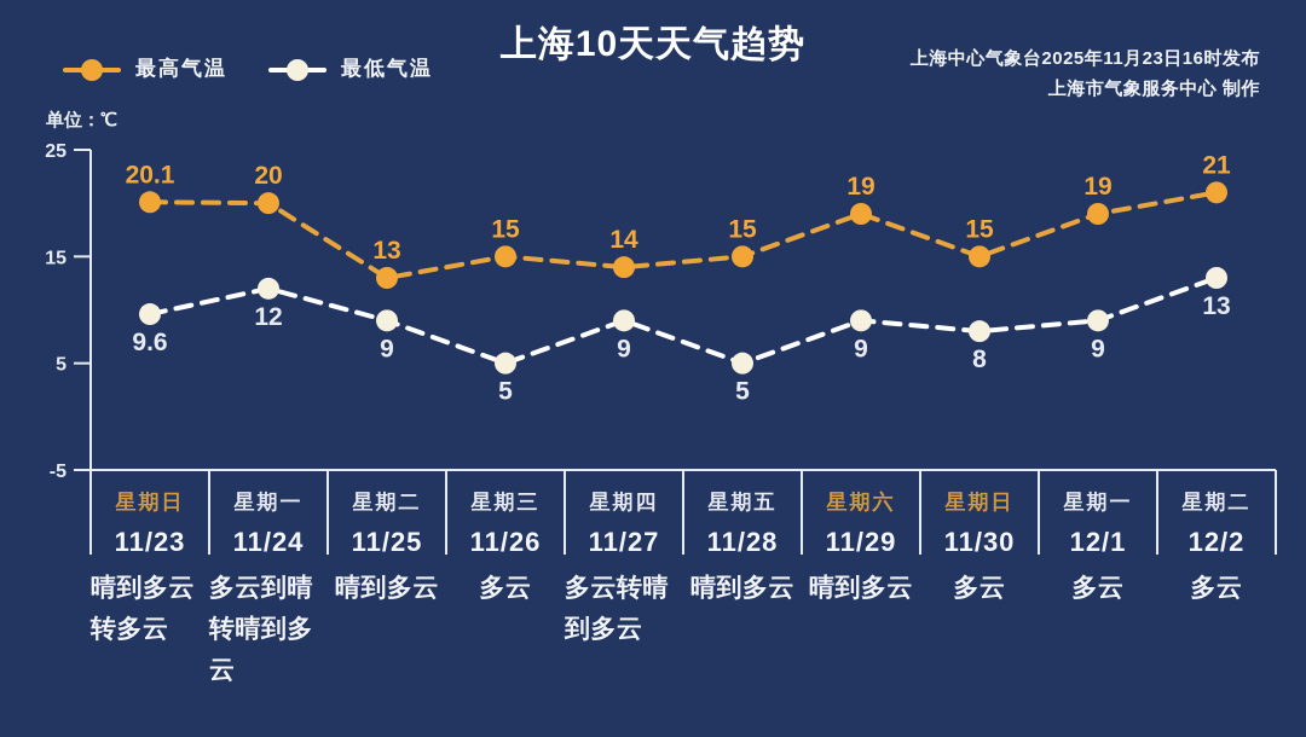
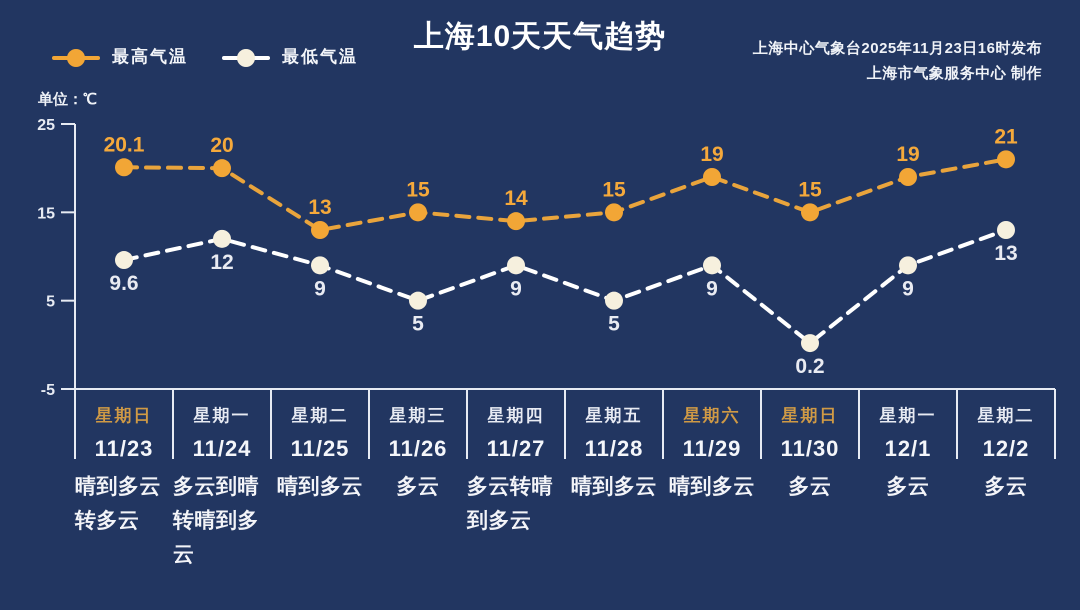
最低气温/11/30: 8 -> 0.2
